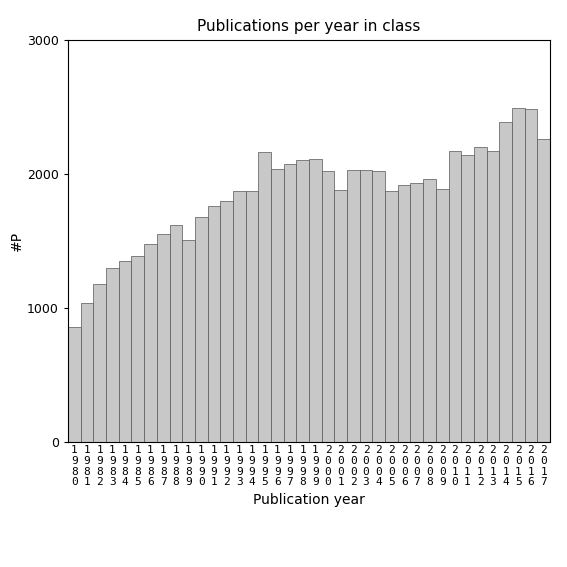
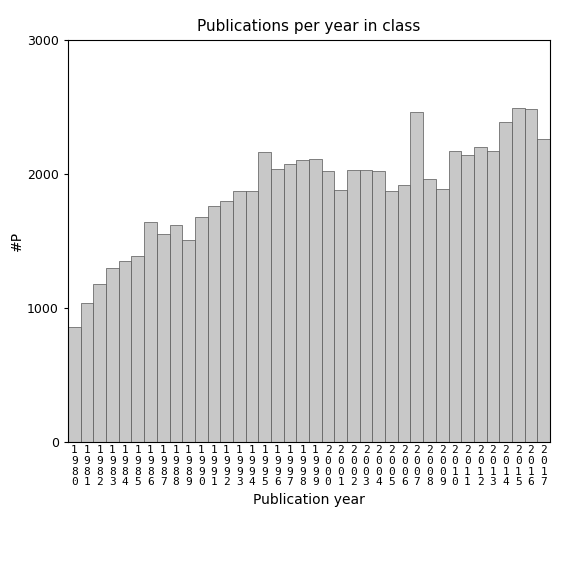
1 9 8 6: 1480 -> 1640
2 0 0 7: 1930 -> 2460
